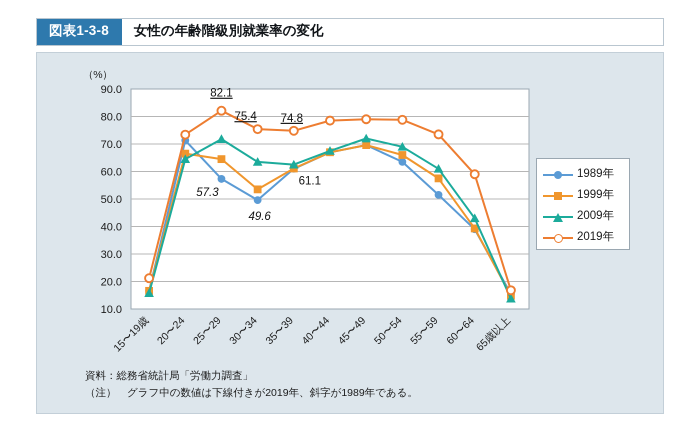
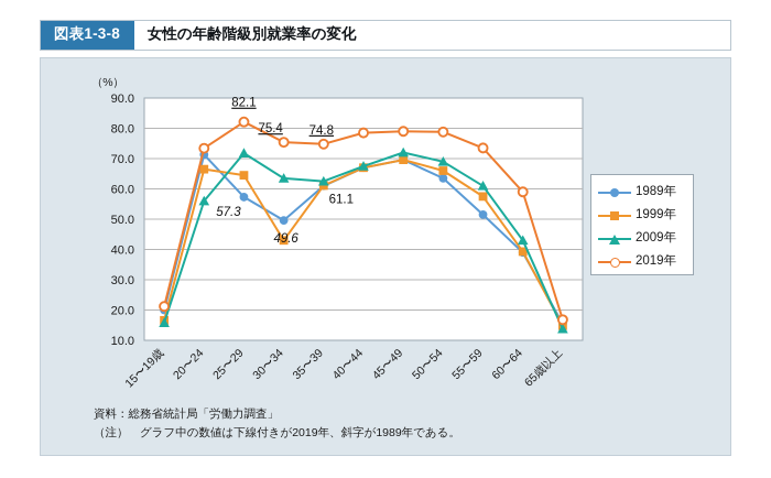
1989年/15〜19歳: 17 -> 20
2009年/20〜24: 64 -> 56
1999年/30〜34: 54 -> 43
